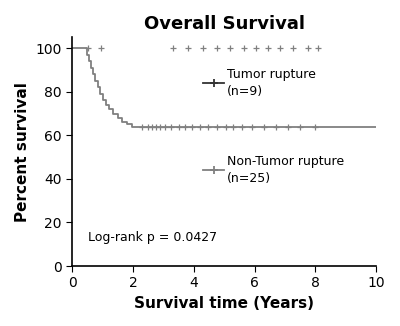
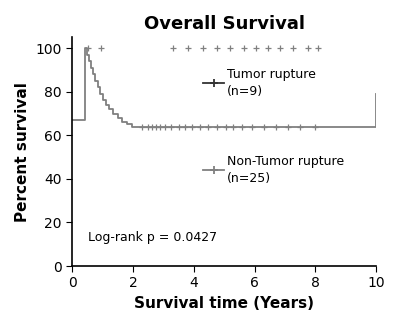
0: 100 -> 67
10: 64 -> 79
